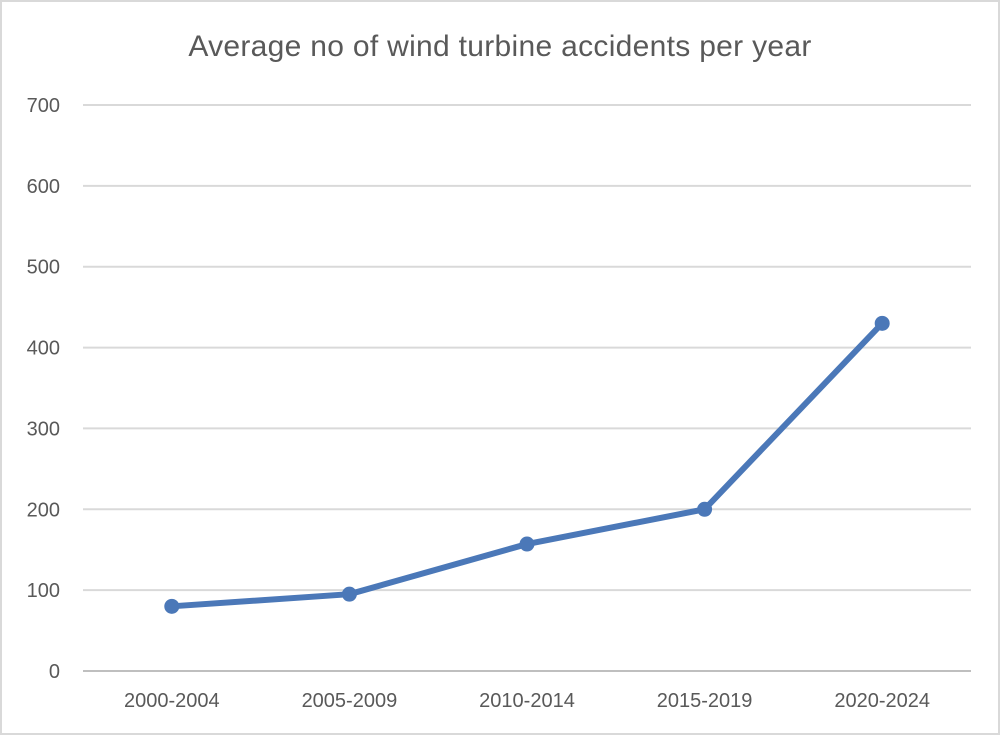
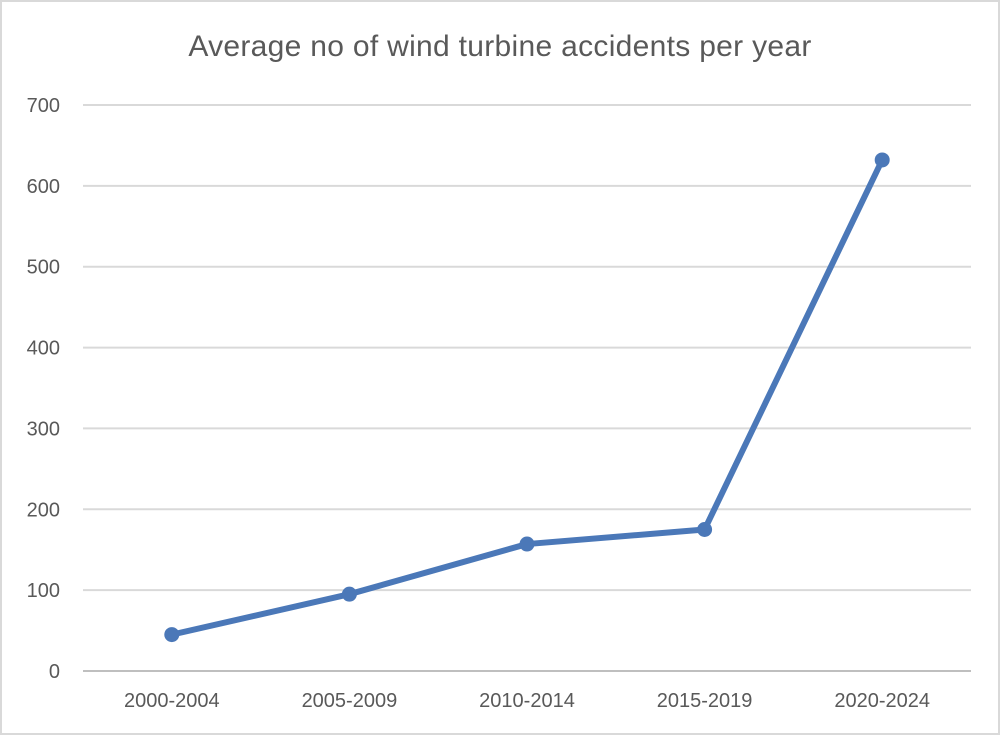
2000-2004: 80 -> 40
2015-2019: 200 -> 180
2020-2024: 430 -> 630
